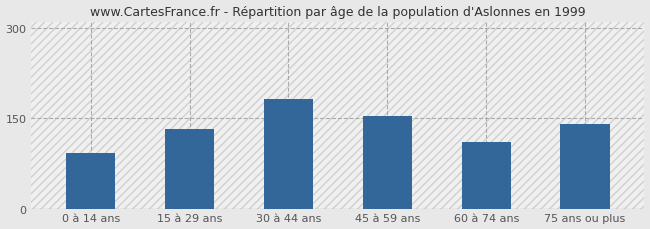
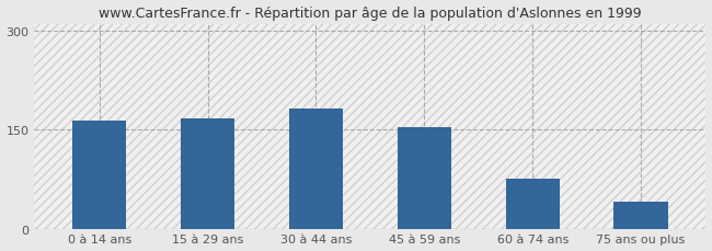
0 à 14 ans: 92 -> 163
15 à 29 ans: 132 -> 167
60 à 74 ans: 110 -> 75
75 ans ou plus: 140 -> 40
